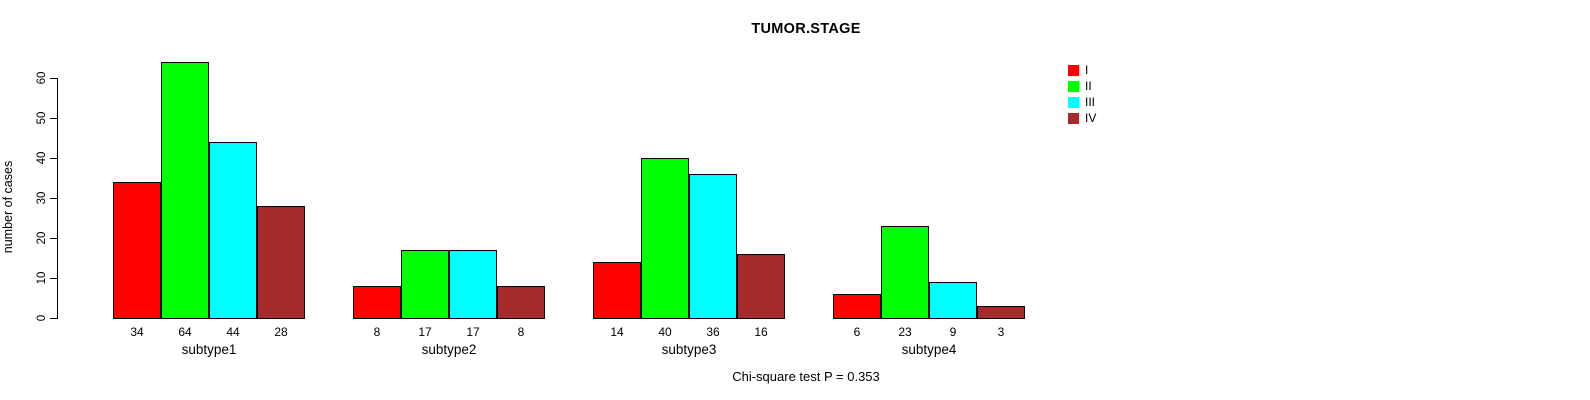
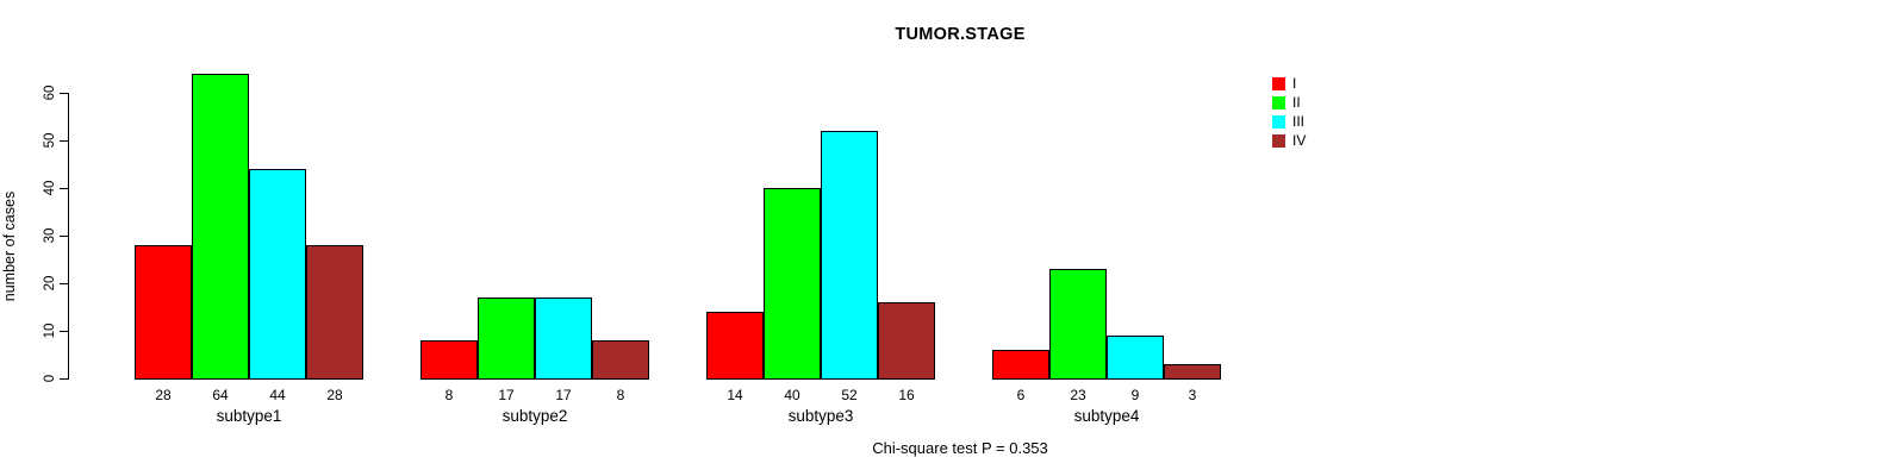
I/subtype1: 34 -> 28
III/subtype3: 36 -> 52
